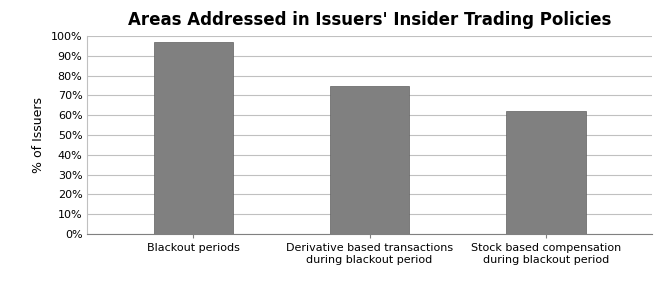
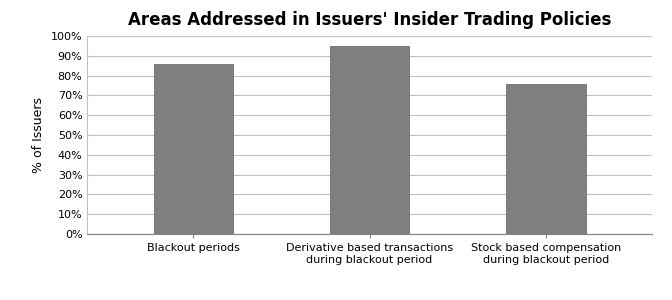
Blackout periods: 97% -> 86%
Derivative based transactions during blackout period: 75% -> 95%
Stock based compensation during blackout period: 62% -> 76%
